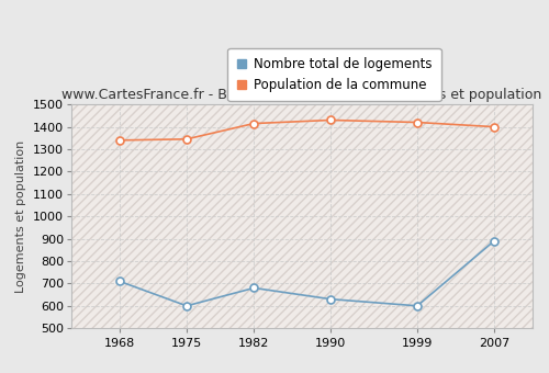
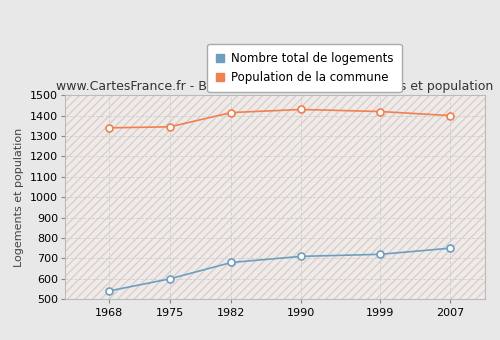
Nombre total de logements/1968: 710 -> 540
Nombre total de logements/1990: 630 -> 710
Nombre total de logements/1999: 600 -> 720
Nombre total de logements/2007: 890 -> 750
